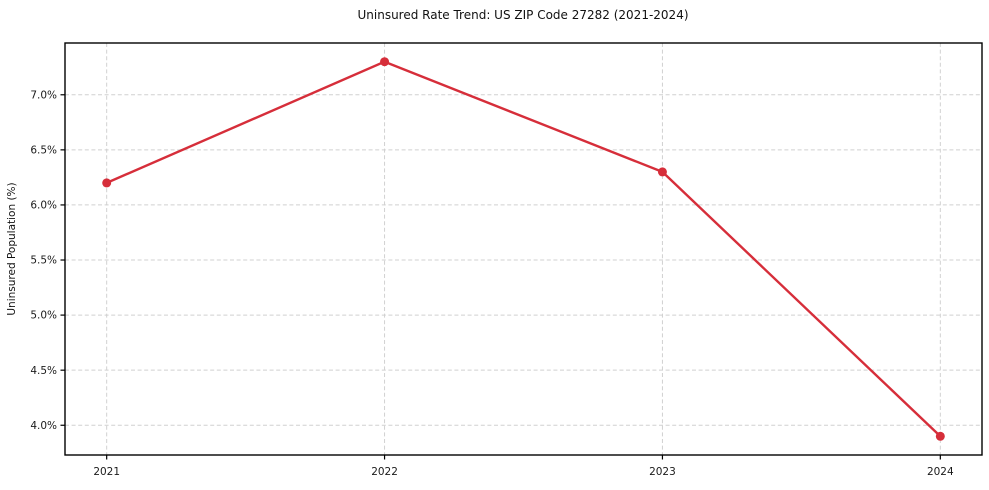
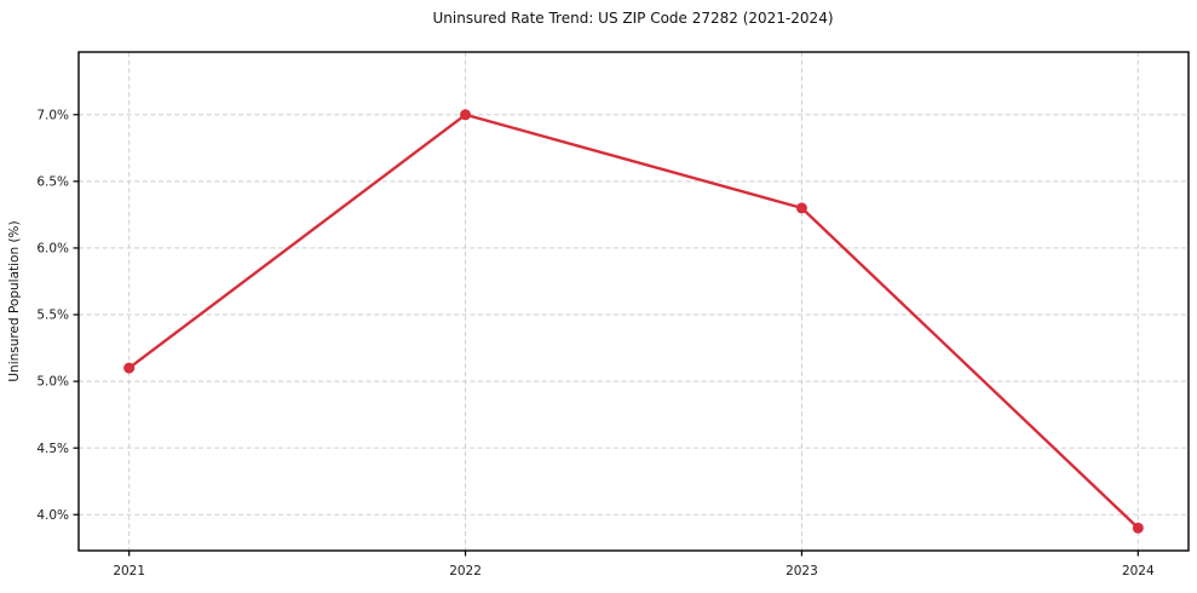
2021: 6.2% -> 5.1%
2022: 7.3% -> 7.0%
